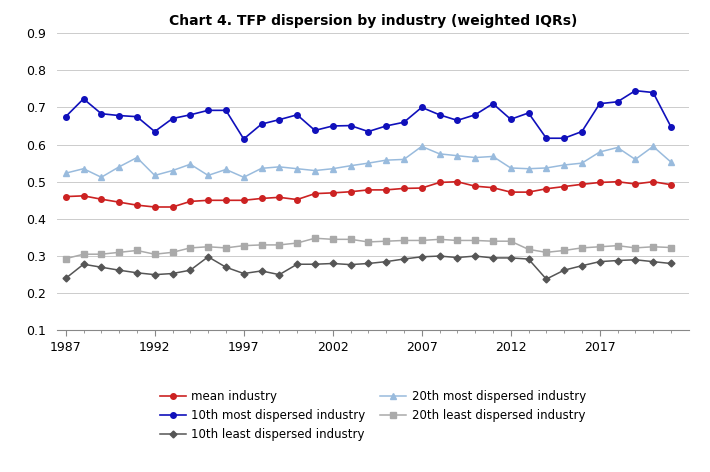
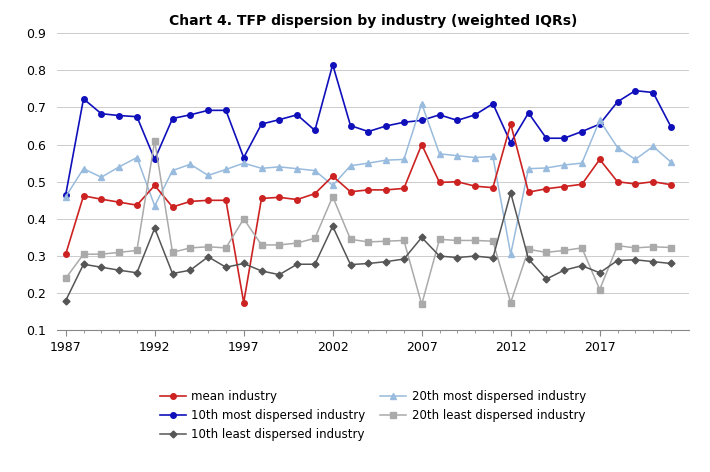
mean industry/1987: 0.460 -> 0.305
10th most dispersed industry/1987: 0.675 -> 0.465
10th least dispersed industry/1987: 0.240 -> 0.180
20th most dispersed industry/1987: 0.523 -> 0.460
20th least dispersed industry/1987: 0.293 -> 0.240
mean industry/1992: 0.432 -> 0.490
10th most dispersed industry/1992: 0.635 -> 0.560
10th least dispersed industry/1992: 0.250 -> 0.375
20th most dispersed industry/1992: 0.517 -> 0.435
20th least dispersed industry/1992: 0.305 -> 0.610
mean industry/1997: 0.450 -> 0.175
10th most dispersed industry/1997: 0.615 -> 0.565
10th least dispersed industry/1997: 0.253 -> 0.280
20th most dispersed industry/1997: 0.512 -> 0.550
20th least dispersed industry/1997: 0.328 -> 0.400
mean industry/2002: 0.470 -> 0.515
10th most dispersed industry/2002: 0.650 -> 0.815
10th least dispersed industry/2002: 0.280 -> 0.380
20th most dispersed industry/2002: 0.535 -> 0.490
20th least dispersed industry/2002: 0.345 -> 0.460
mean industry/2007: 0.483 -> 0.600
10th most dispersed industry/2007: 0.700 -> 0.665
10th least dispersed industry/2007: 0.298 -> 0.350
20th most dispersed industry/2007: 0.595 -> 0.710
20th least dispersed industry/2007: 0.342 -> 0.170
mean industry/2012: 0.472 -> 0.655
10th most dispersed industry/2012: 0.668 -> 0.605
10th least dispersed industry/2012: 0.295 -> 0.470
20th most dispersed industry/2012: 0.537 -> 0.305
20th least dispersed industry/2012: 0.340 -> 0.175
mean industry/2017: 0.498 -> 0.560
10th most dispersed industry/2017: 0.710 -> 0.655
10th least dispersed industry/2017: 0.285 -> 0.255
20th most dispersed industry/2017: 0.580 -> 0.665
20th least dispersed industry/2017: 0.325 -> 0.210
